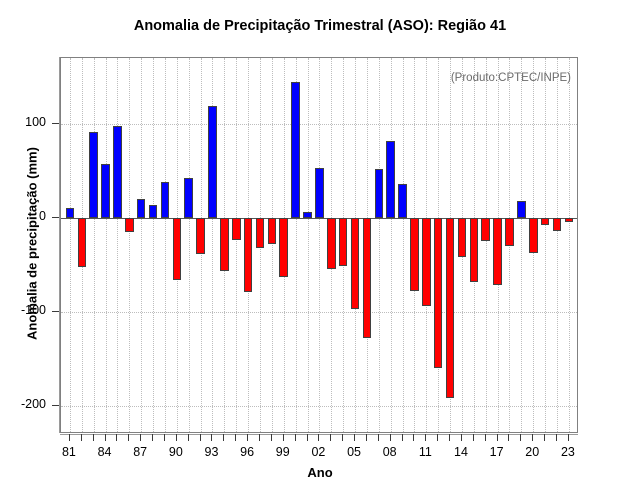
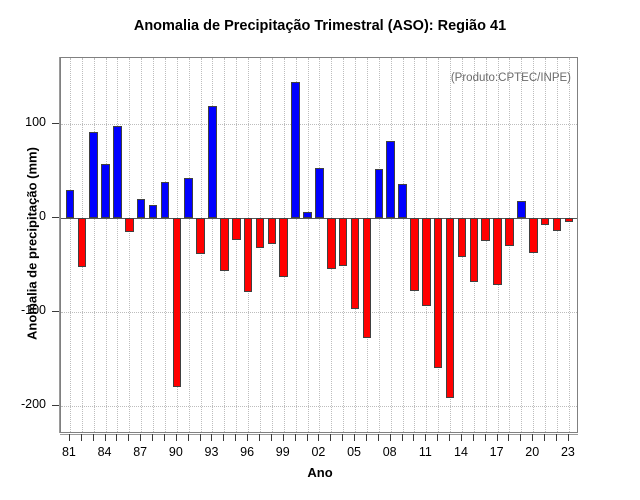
81: 10 -> 30
90: -70 -> -180
